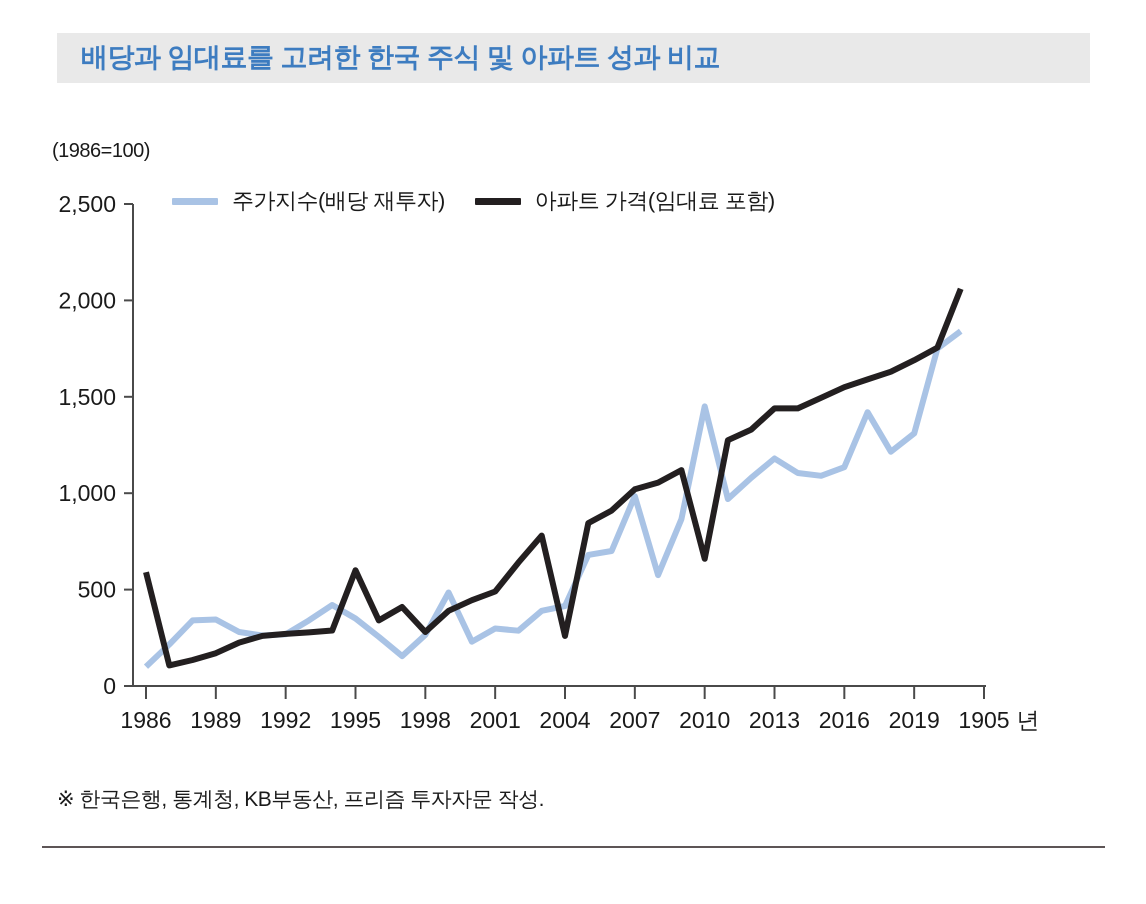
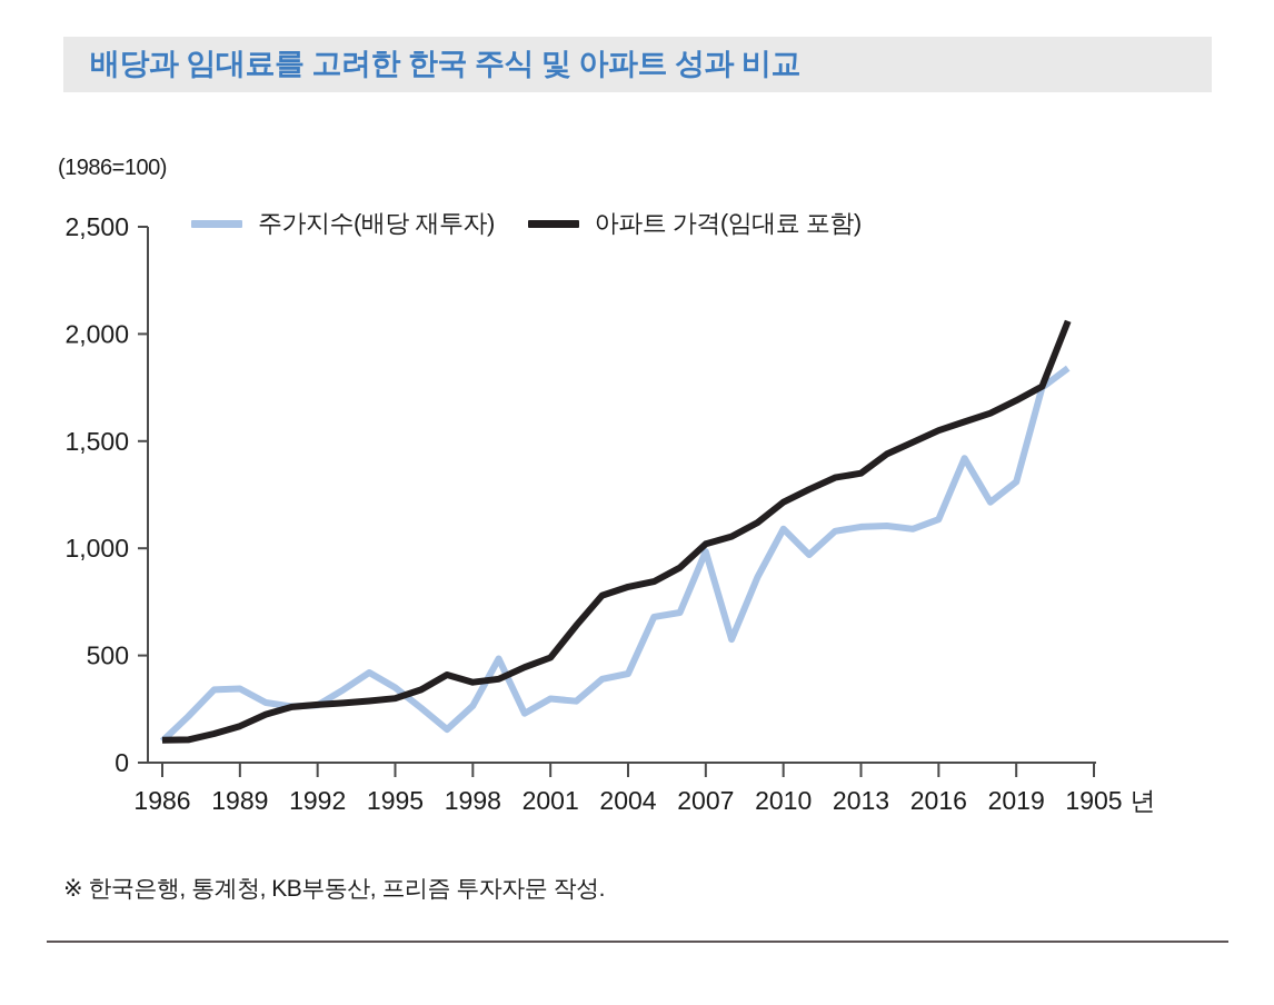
아파트 가격(임대료 포함)/1986: 590 -> 100
아파트 가격(임대료 포함)/1995: 600 -> 300
아파트 가격(임대료 포함)/1998: 280 -> 380
아파트 가격(임대료 포함)/2004: 260 -> 820
주가지수(배당 재투자)/2010: 1450 -> 1090
아파트 가격(임대료 포함)/2010: 660 -> 1220
주가지수(배당 재투자)/2013: 1180 -> 1100
아파트 가격(임대료 포함)/2013: 1440 -> 1350
